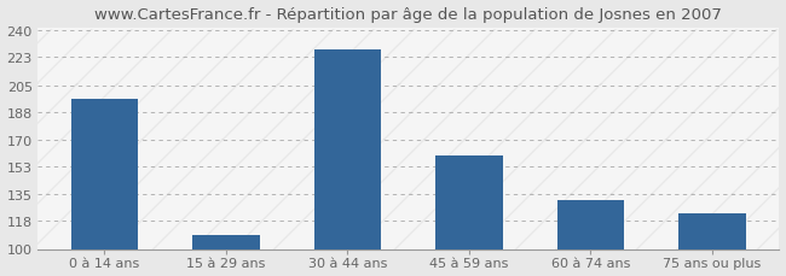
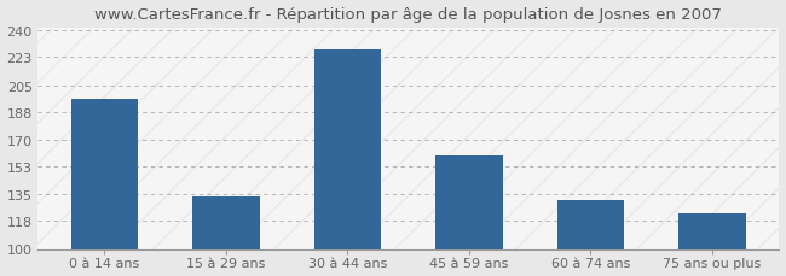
15 à 29 ans: 109 -> 134
